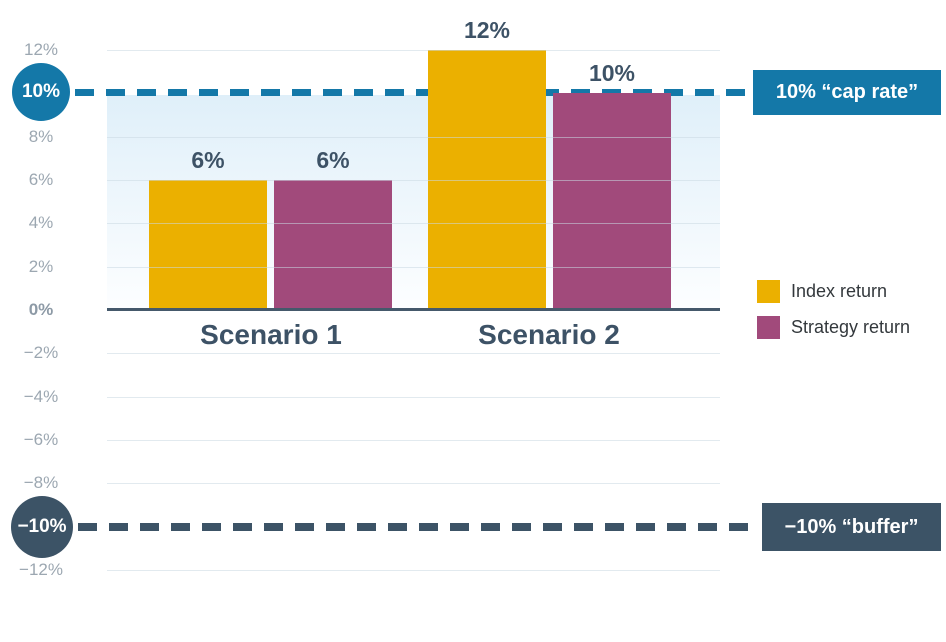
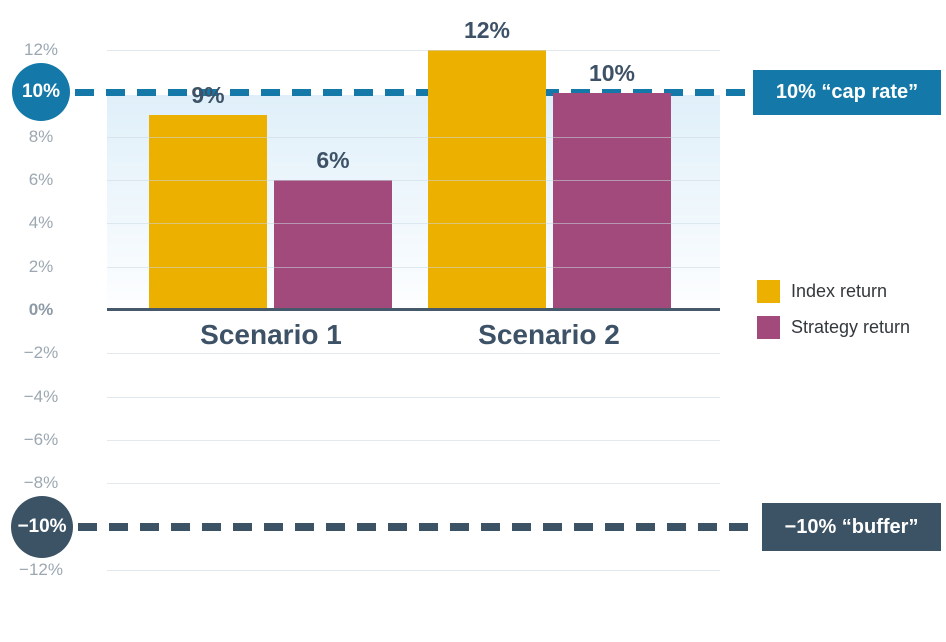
Index return/Scenario 1: 6% -> 9%
